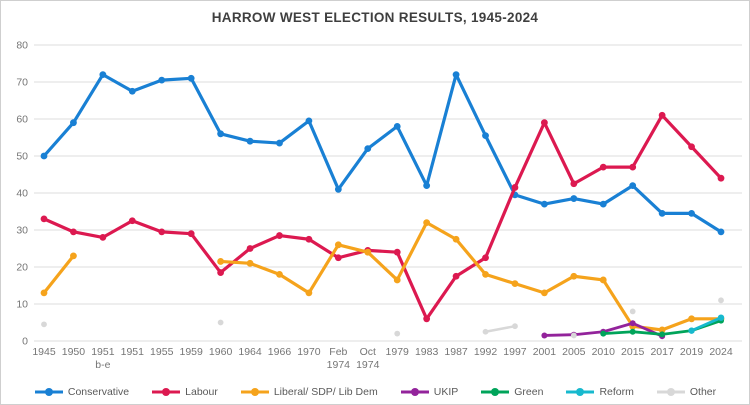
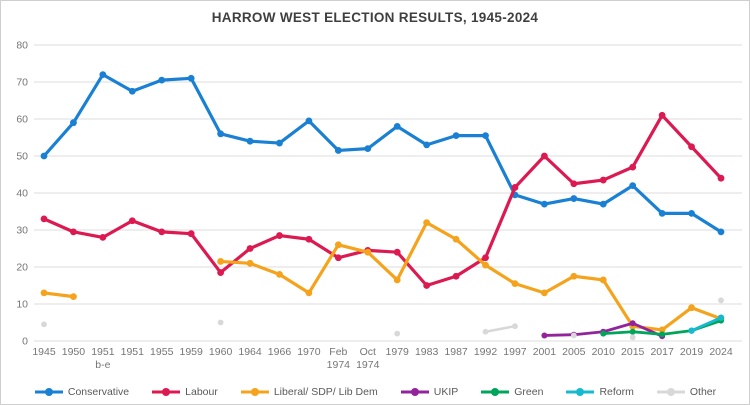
Liberal/ SDP/ Lib Dem/1950: 23 -> 12
Conservative/Feb 1974: 41 -> 52
Conservative/1983: 42 -> 53
Labour/1983: 6 -> 15
Conservative/1987: 72 -> 56
Liberal/ SDP/ Lib Dem/1992: 18 -> 20
Labour/2001: 59 -> 50
Labour/2010: 47 -> 44
Other/2015: 8 -> 1
Liberal/ SDP/ Lib Dem/2019: 6 -> 9
